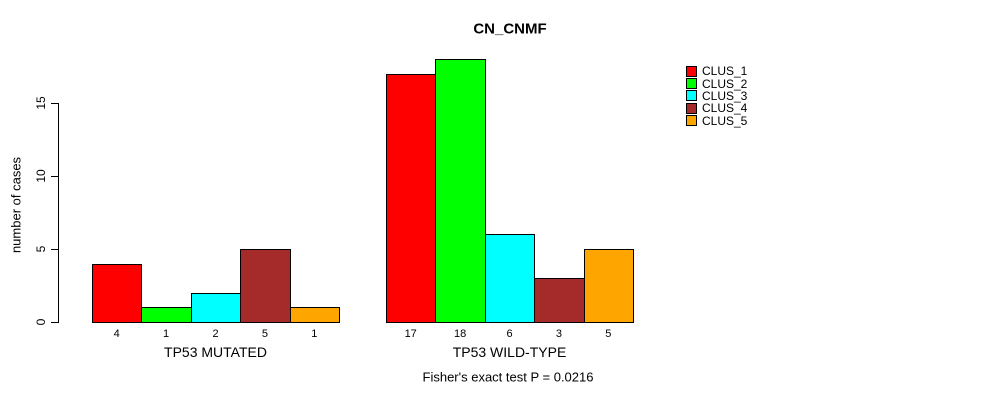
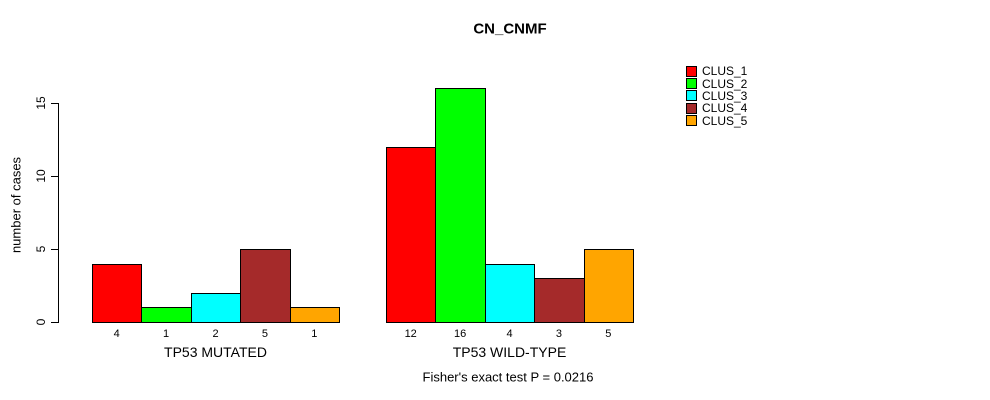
CLUS_1/TP53 WILD-TYPE: 17 -> 12
CLUS_2/TP53 WILD-TYPE: 18 -> 16
CLUS_3/TP53 WILD-TYPE: 6 -> 4
